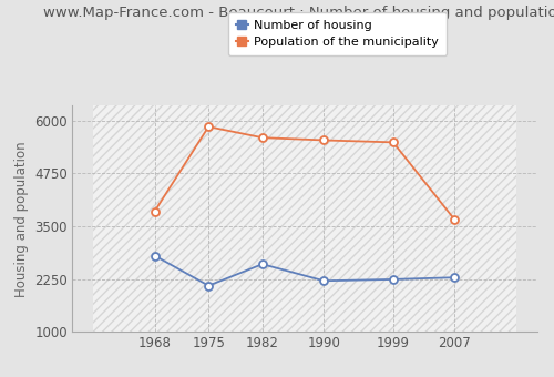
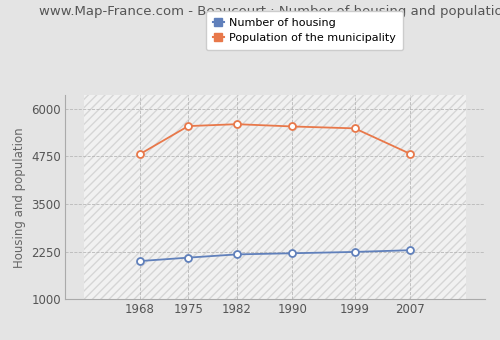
Number of housing/1968: 2800 -> 2000
Population of the municipality/1968: 3850 -> 4800
Population of the municipality/1975: 5850 -> 5540
Number of housing/1982: 2600 -> 2180
Population of the municipality/2007: 3650 -> 4810
